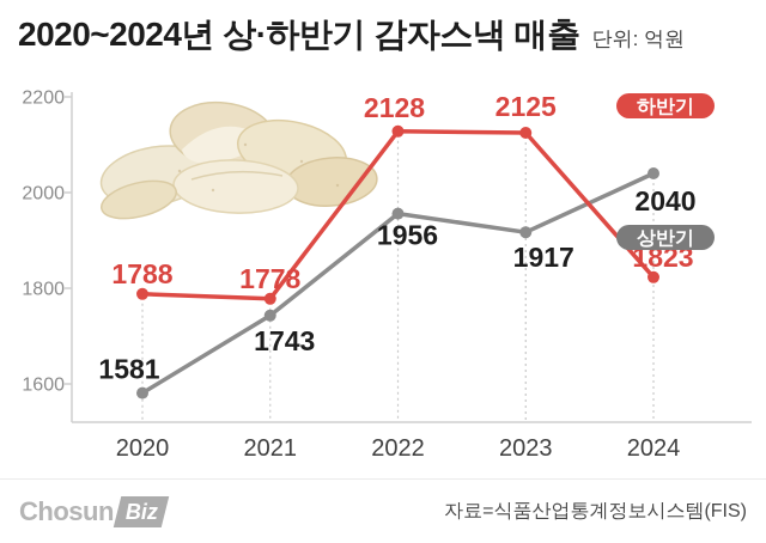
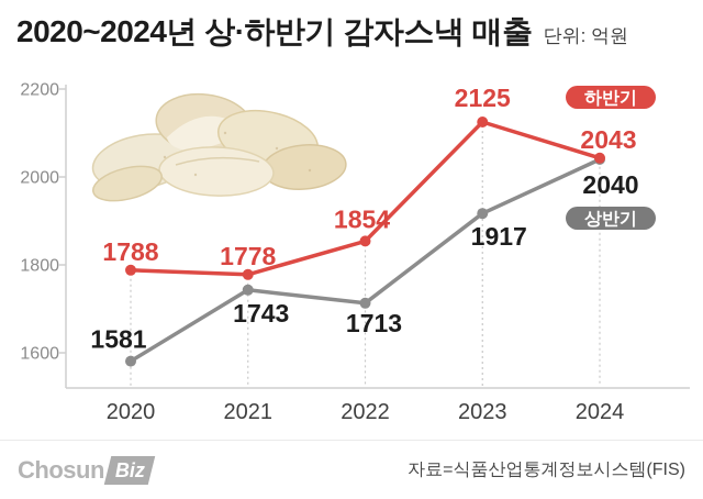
하반기/2022: 2128 -> 1854
상반기/2022: 1956 -> 1713
하반기/2024: 1823 -> 2043
